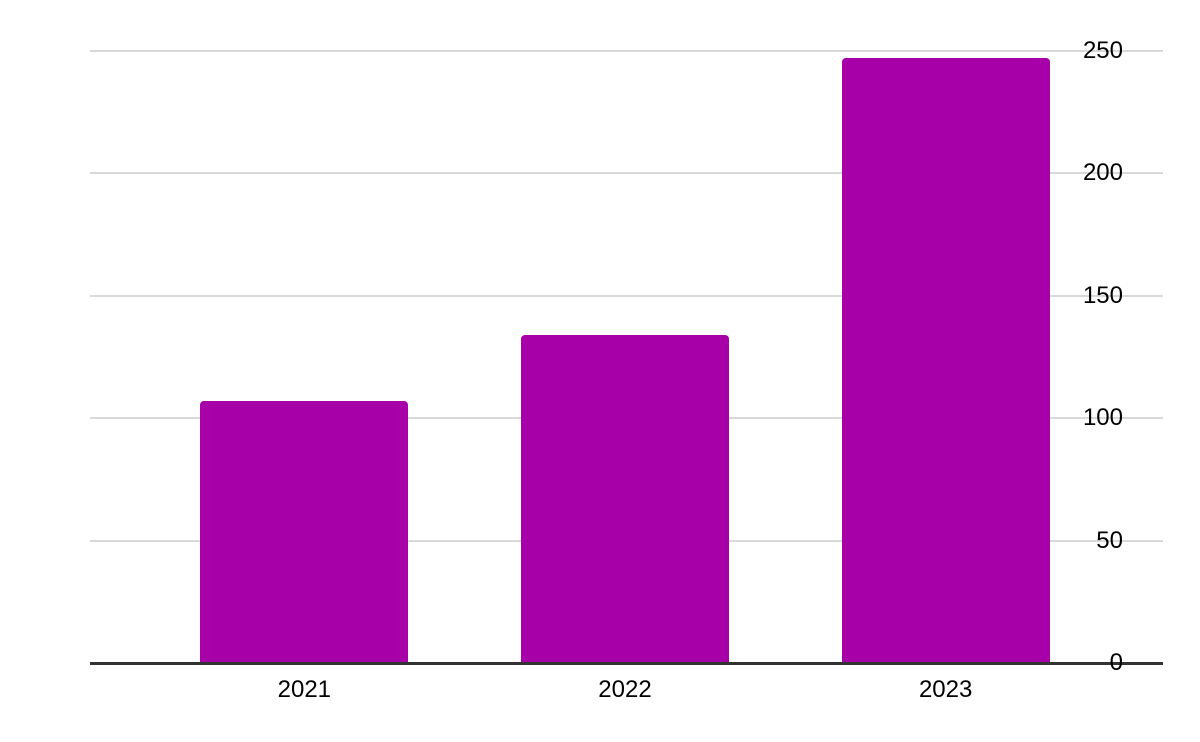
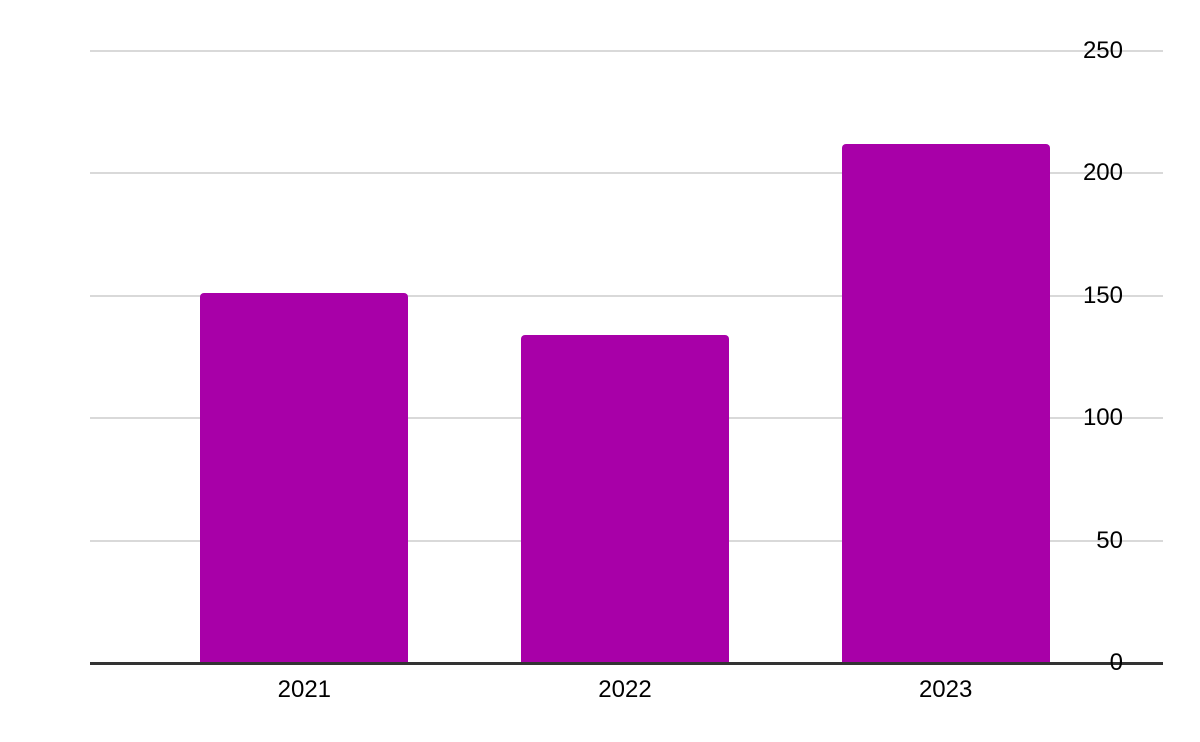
2021: 107 -> 151
2023: 247 -> 212
